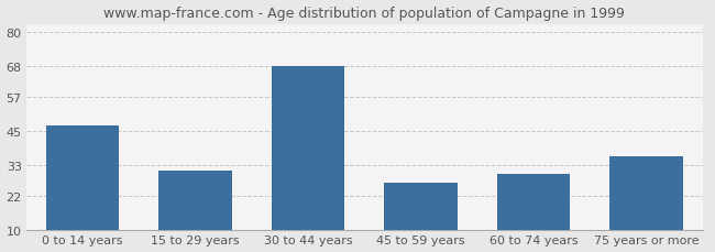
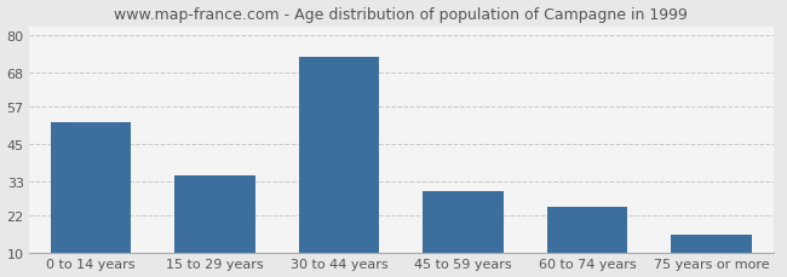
0 to 14 years: 47 -> 52
15 to 29 years: 31 -> 35
30 to 44 years: 68 -> 73
45 to 59 years: 27 -> 30
60 to 74 years: 30 -> 25
75 years or more: 36 -> 16
